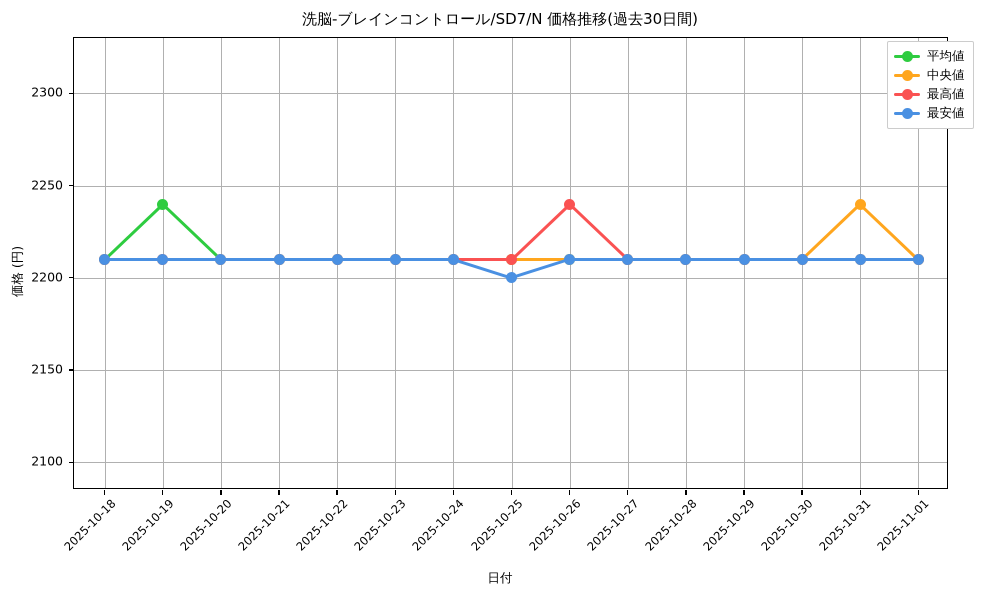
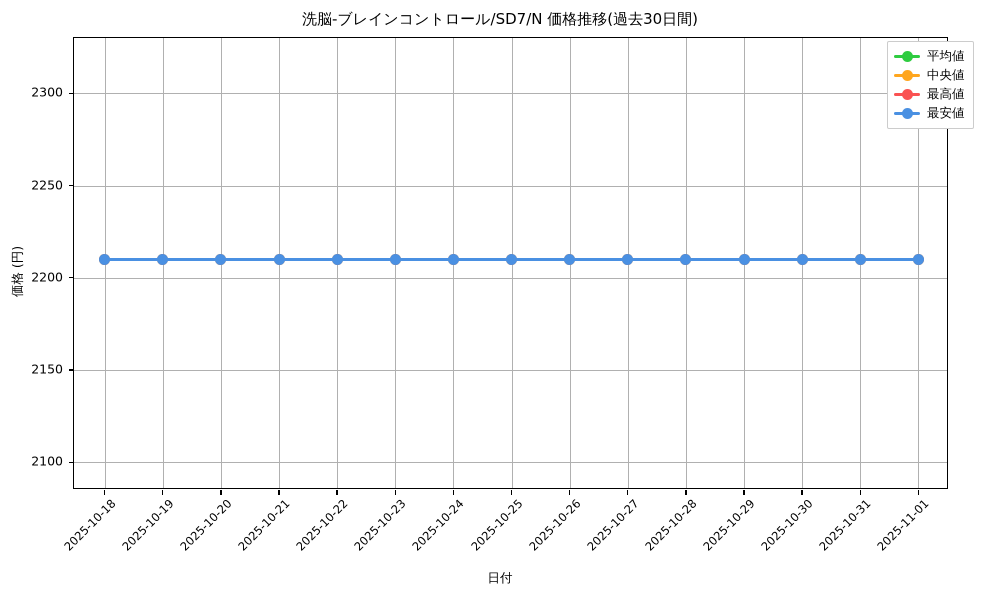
平均値/2025-10-19: 2240 -> 2210
最安値/2025-10-25: 2200 -> 2210
最高値/2025-10-26: 2240 -> 2210
中央値/2025-10-31: 2240 -> 2210
